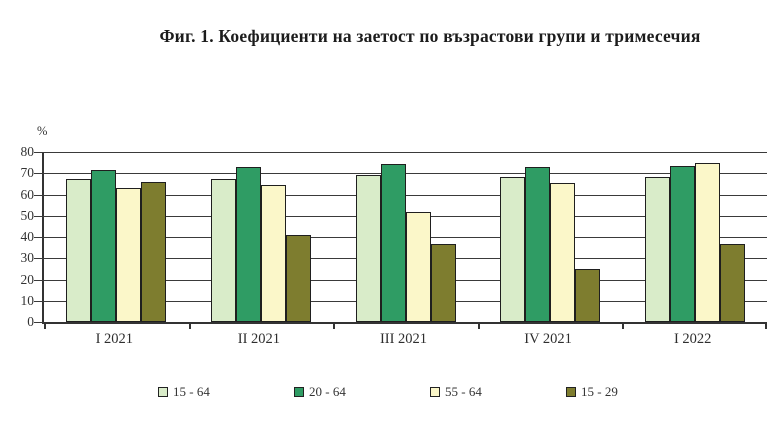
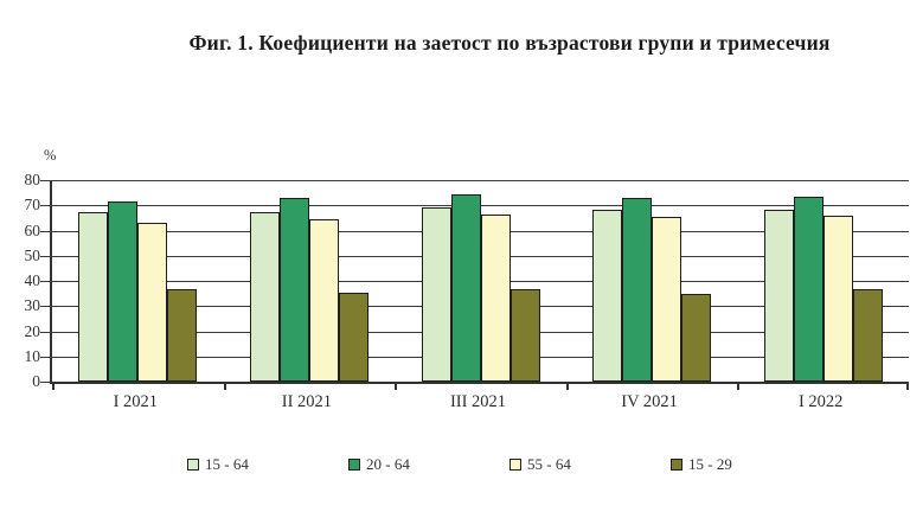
15 - 29/I 2021: 66 -> 37
15 - 29/II 2021: 41 -> 35
55 - 64/III 2021: 52 -> 66
15 - 29/IV 2021: 25 -> 35
55 - 64/I 2022: 75 -> 66
